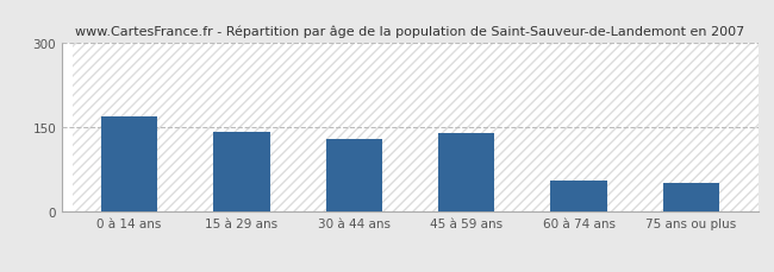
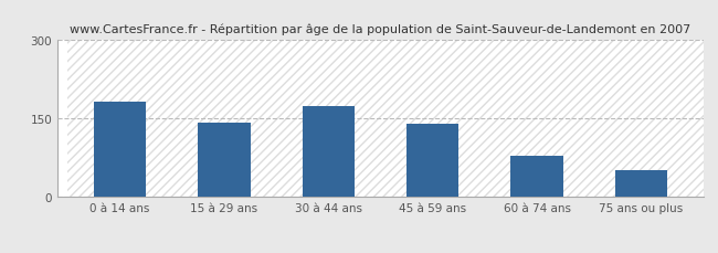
0 à 14 ans: 170 -> 181
30 à 44 ans: 130 -> 174
60 à 74 ans: 55 -> 78
